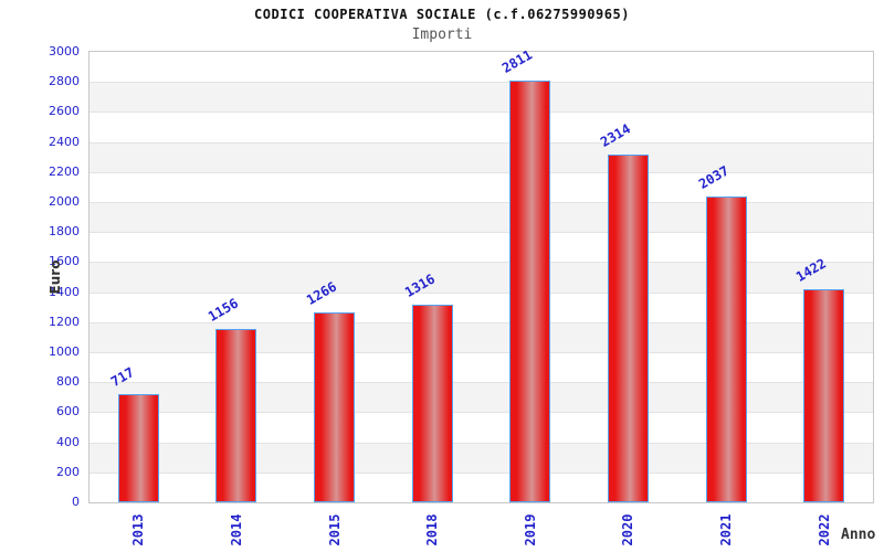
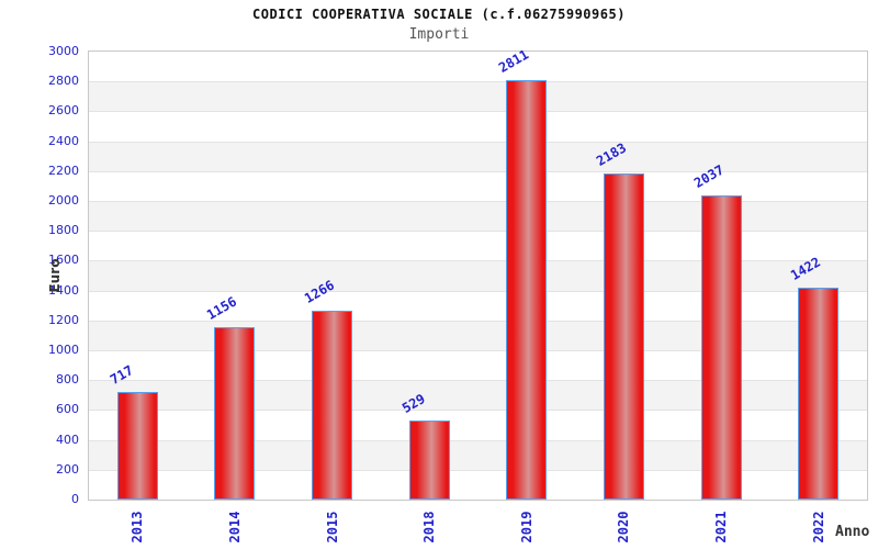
2018: 1316 -> 529
2020: 2314 -> 2183
